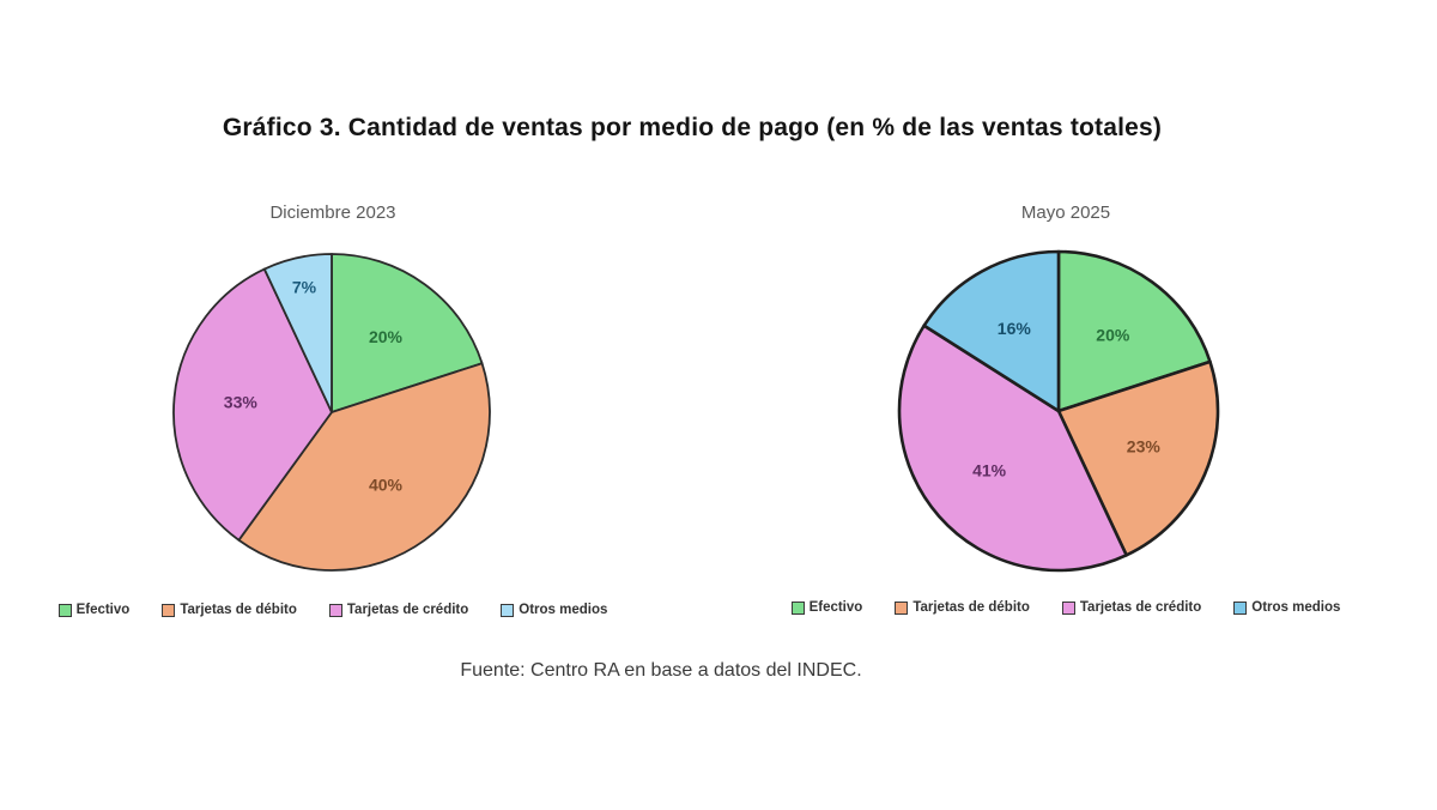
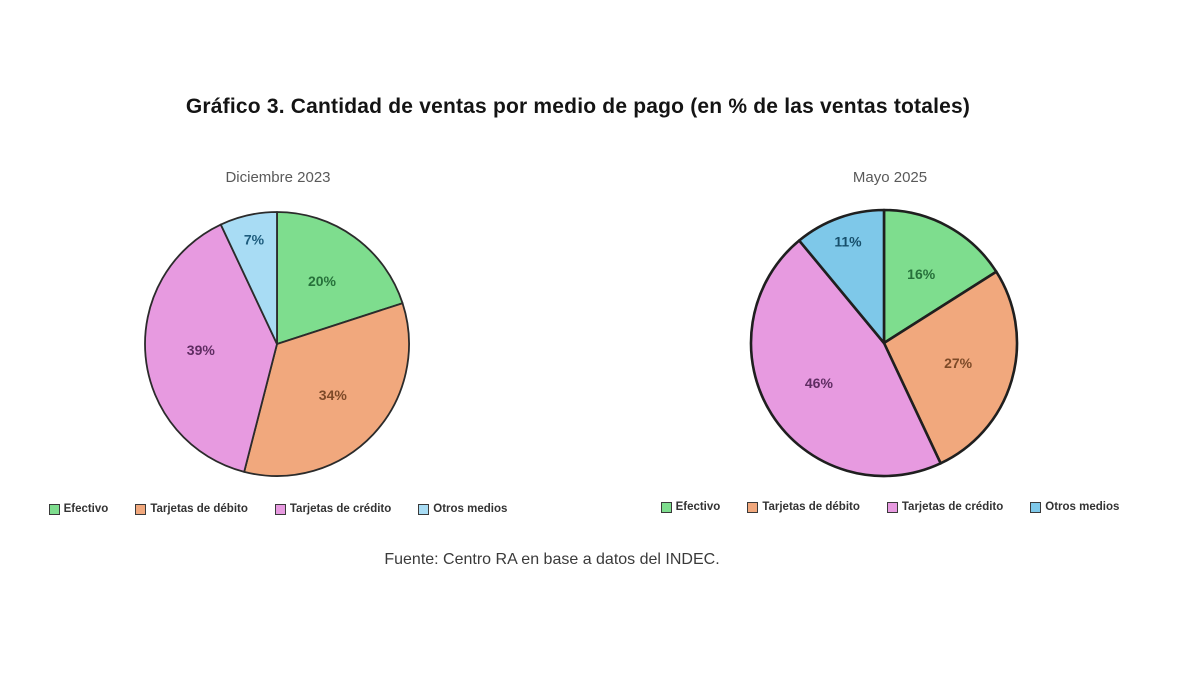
Diciembre 2023/Tarjetas de débito: 40% -> 34%
Diciembre 2023/Tarjetas de crédito: 33% -> 39%
Mayo 2025/Efectivo: 20% -> 16%
Mayo 2025/Tarjetas de débito: 23% -> 27%
Mayo 2025/Tarjetas de crédito: 41% -> 46%
Mayo 2025/Otros medios: 16% -> 11%
